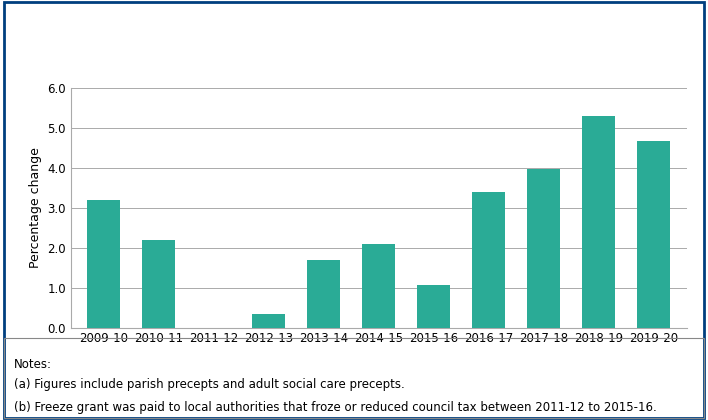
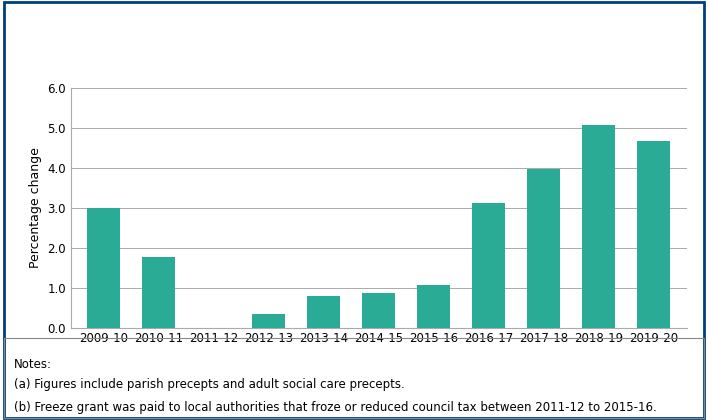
2009-10: 3.20 -> 2.99
2010-11: 2.20 -> 1.76
2013-14: 1.70 -> 0.78
2014-15: 2.10 -> 0.87
2016-17: 3.40 -> 3.12
2018-19: 5.30 -> 5.09
